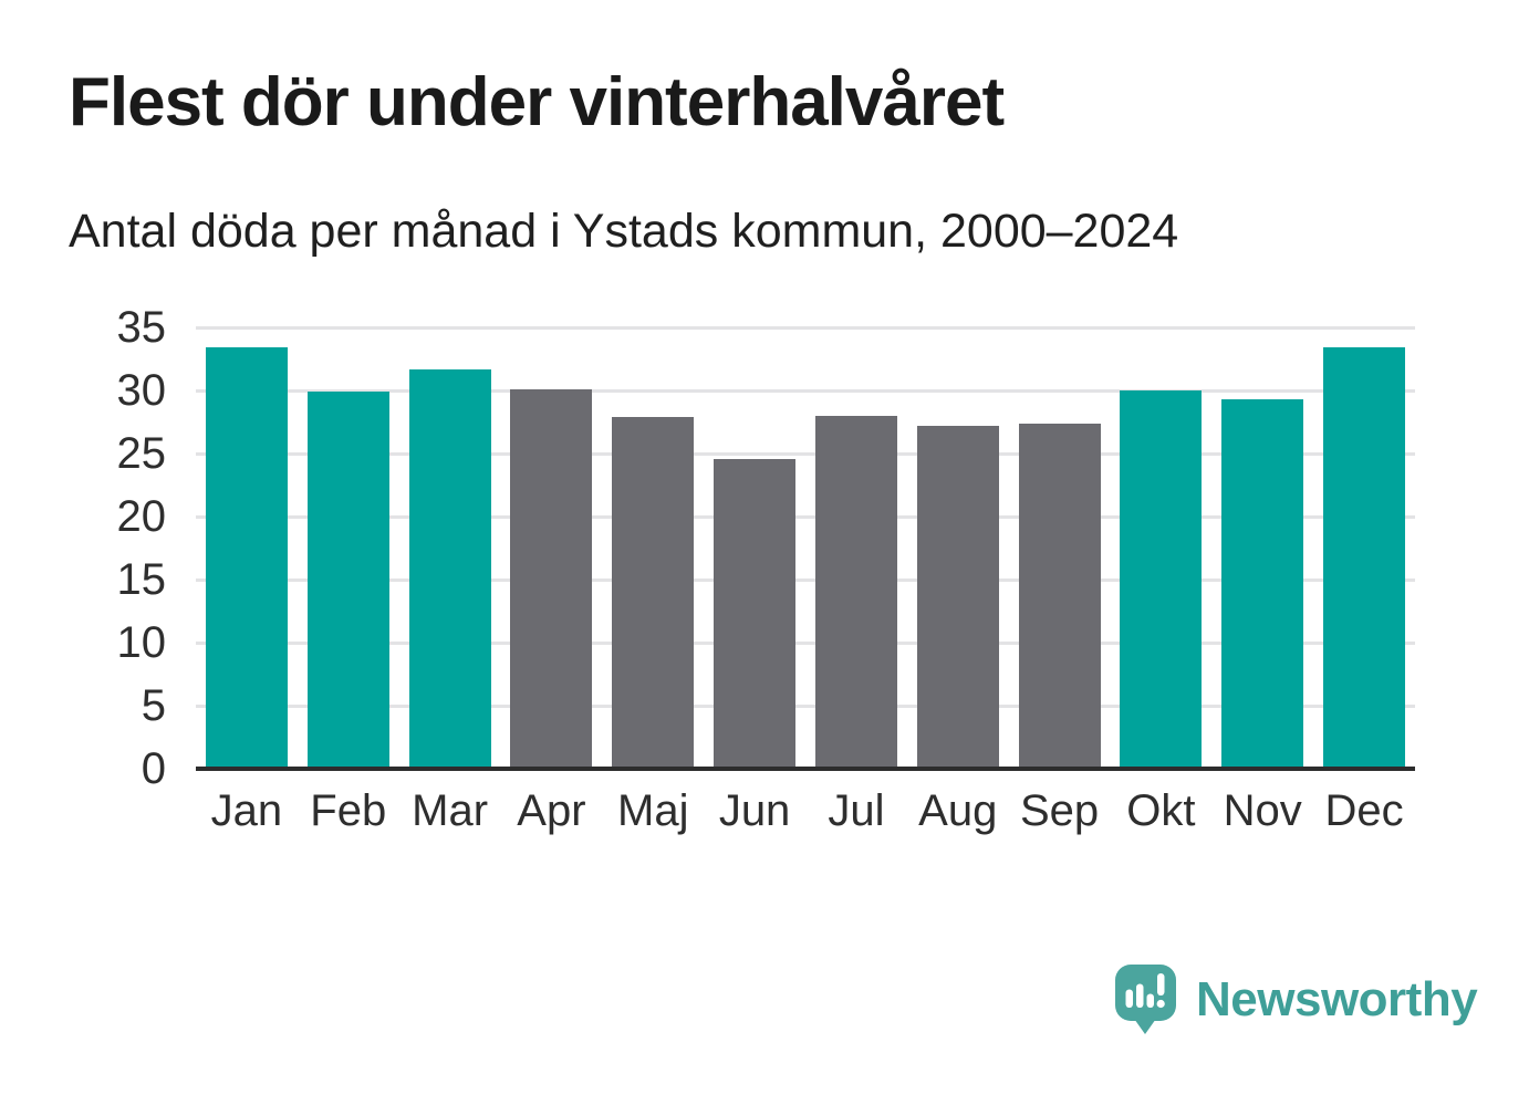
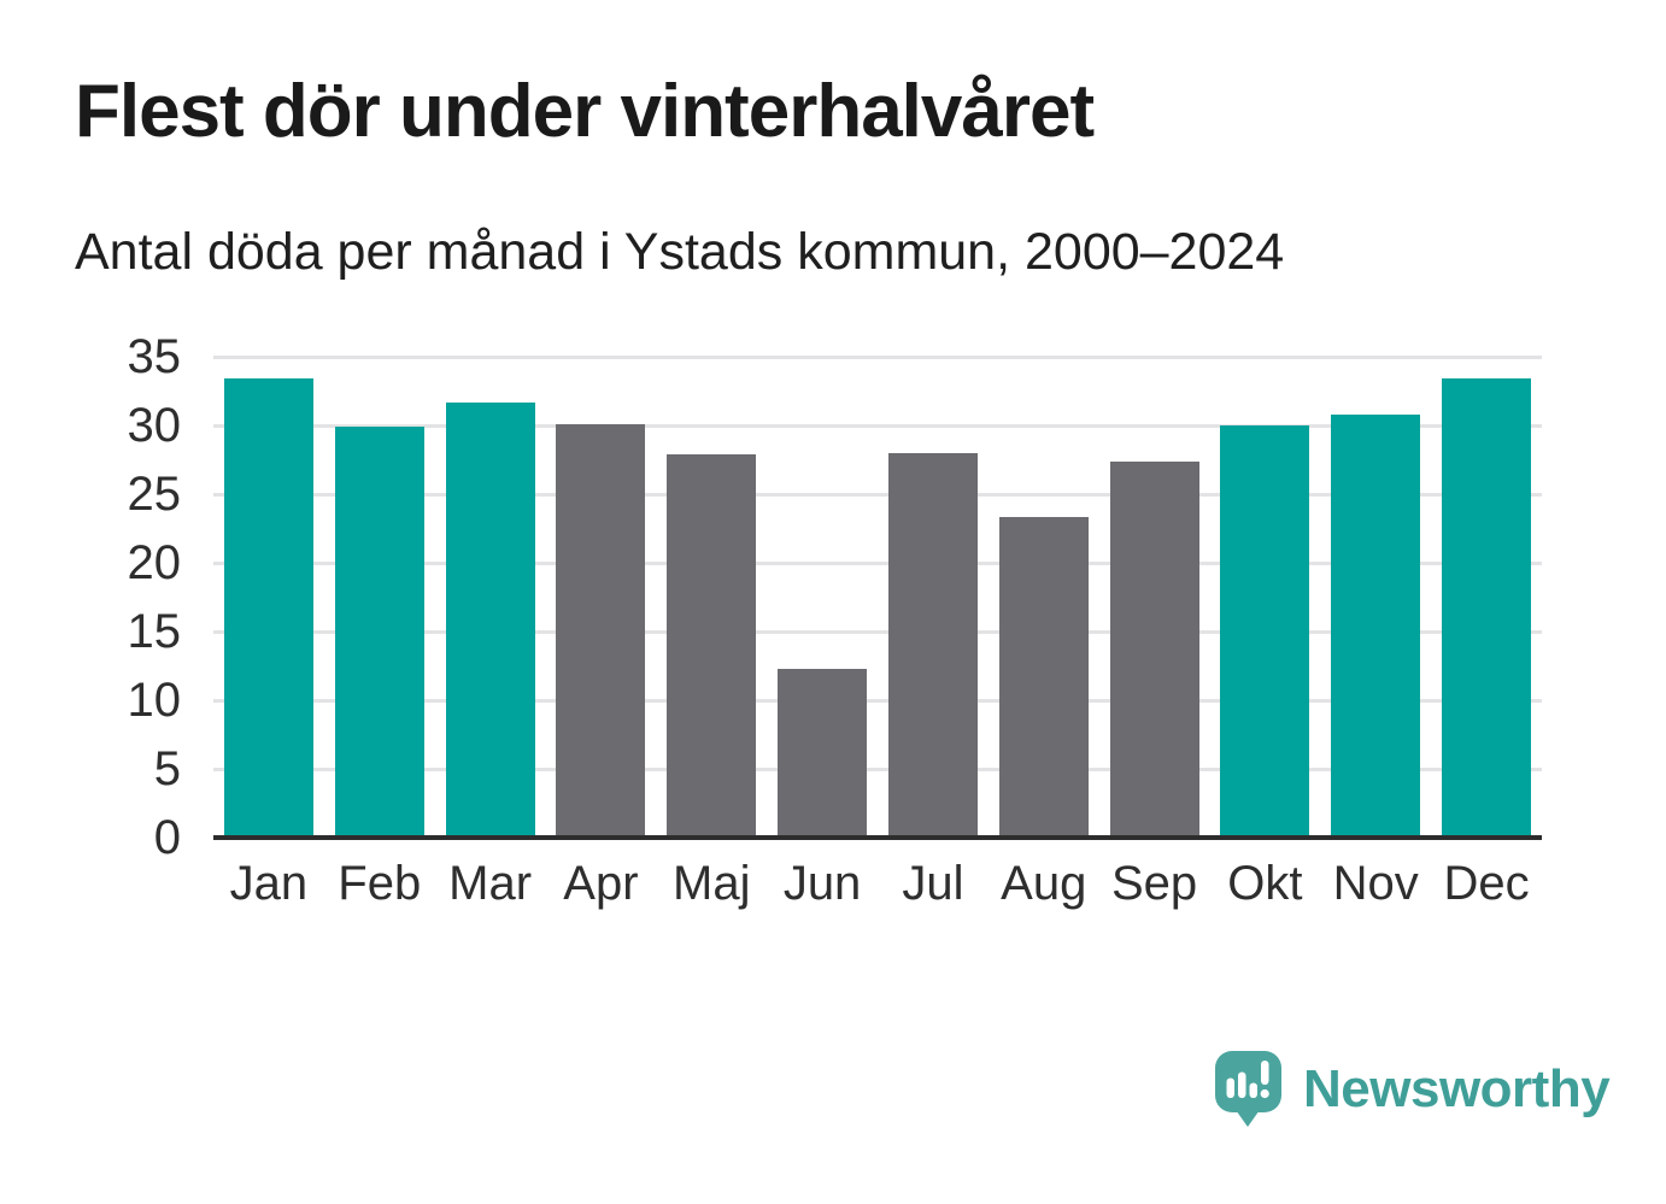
Jun: 24.6 -> 12.3
Aug: 27.2 -> 23.3
Nov: 29.3 -> 30.8
